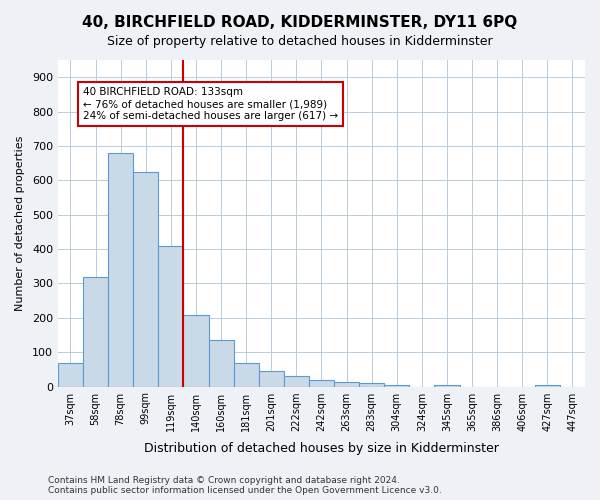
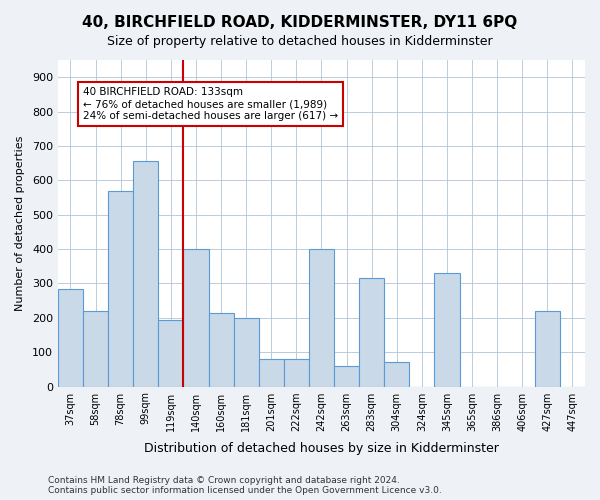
37sqm: 68 -> 285
58sqm: 318 -> 220
78sqm: 678 -> 570
99sqm: 625 -> 655
119sqm: 410 -> 195
140sqm: 208 -> 400
160sqm: 135 -> 215
181sqm: 67 -> 200
201sqm: 45 -> 80
222sqm: 32 -> 80
242sqm: 20 -> 400
263sqm: 13 -> 60
283sqm: 10 -> 315
304sqm: 3 -> 70
345sqm: 5 -> 330
427sqm: 5 -> 220
